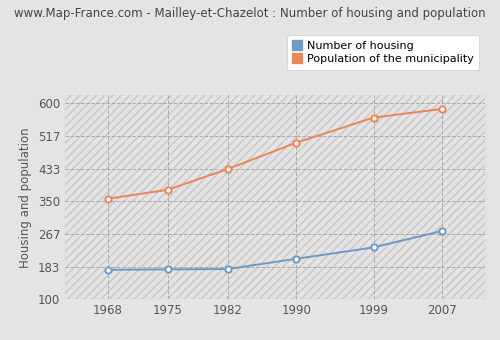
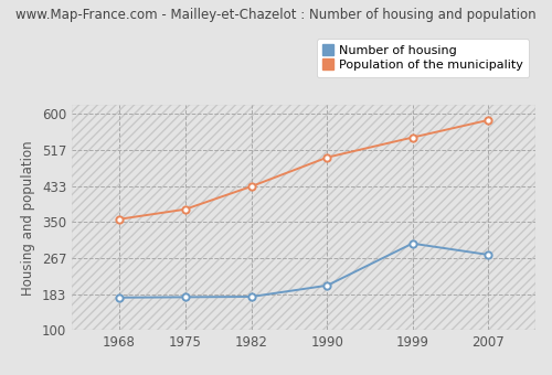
Number of housing/1999: 232 -> 300
Population of the municipality/1999: 563 -> 545
